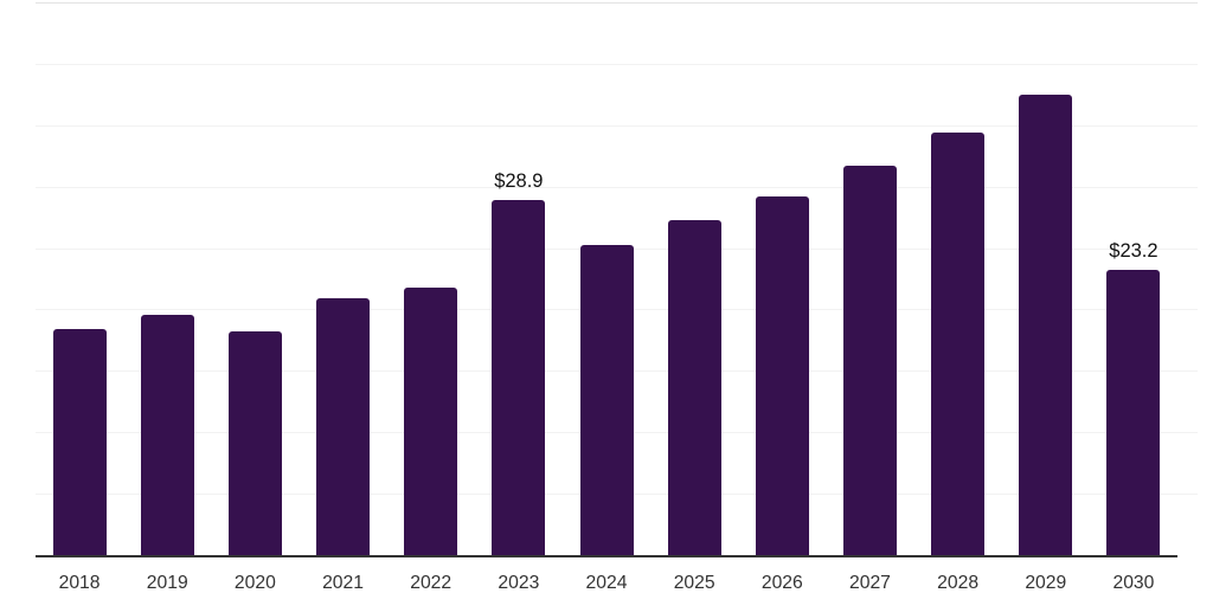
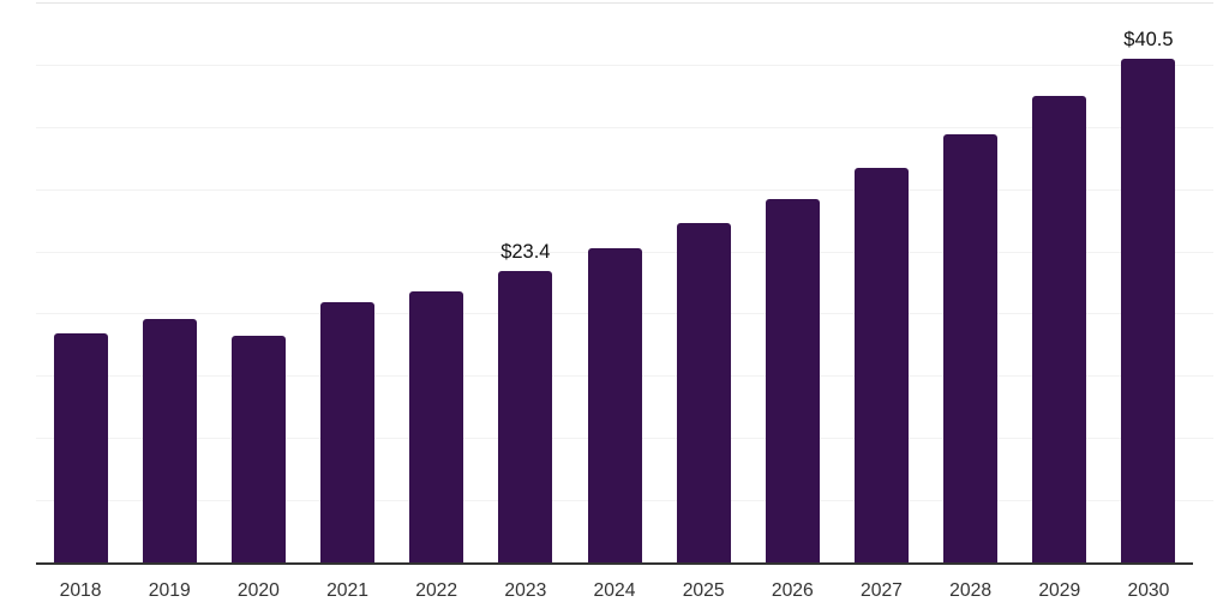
2023: $28.9 -> $23.4
2030: $23.2 -> $40.5
